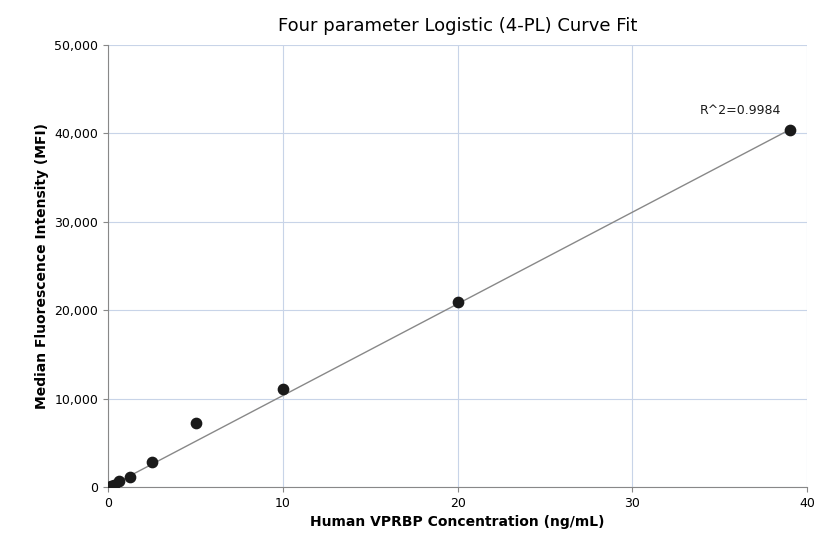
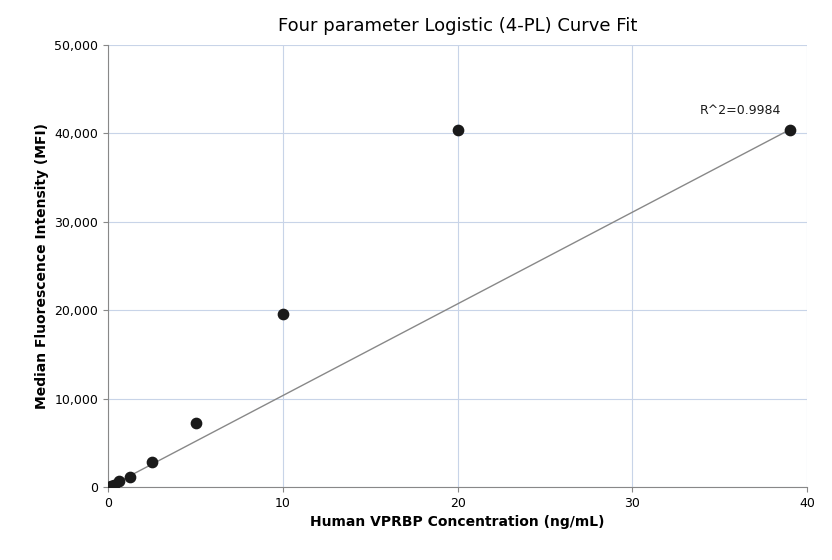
10: 11,100 -> 19,600
20: 20,900 -> 40,400
